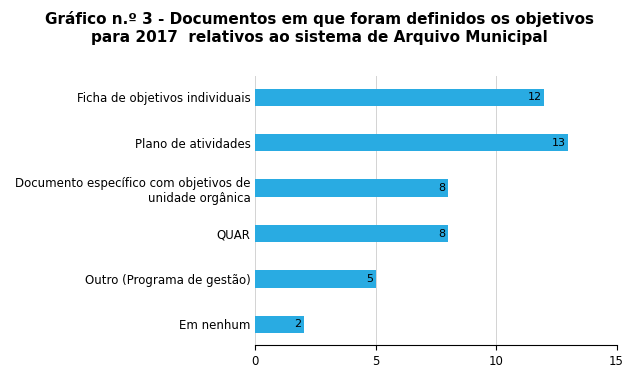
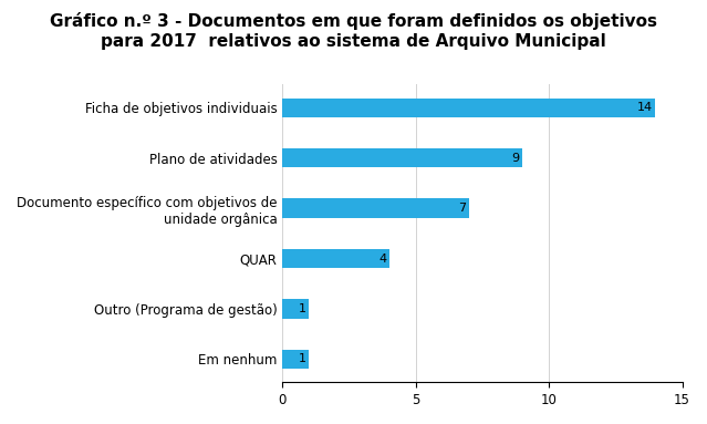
Ficha de objetivos individuais: 12 -> 14
Plano de atividades: 13 -> 9
Documento específico com objetivos de unidade orgânica: 8 -> 7
QUAR: 8 -> 4
Outro (Programa de gestão): 5 -> 1
Em nenhum: 2 -> 1
